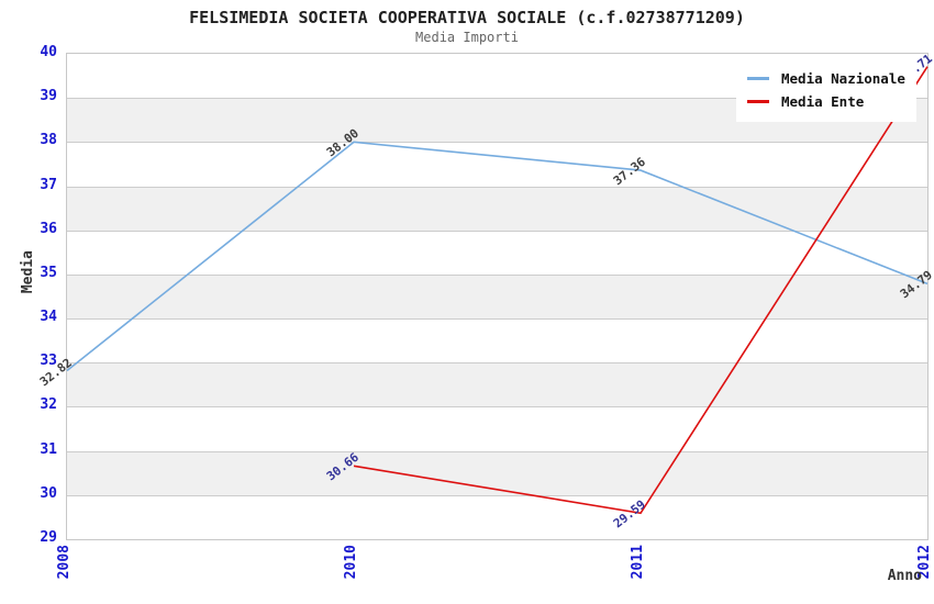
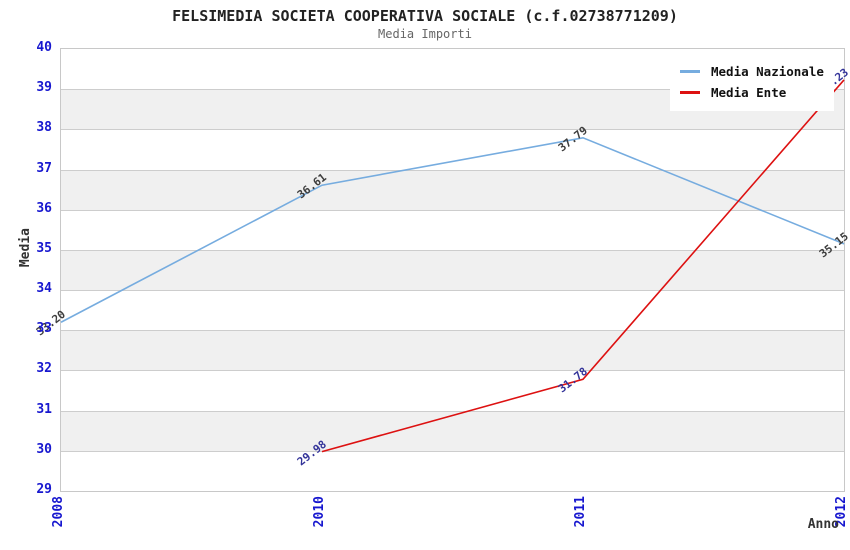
Media Nazionale/2008: 32.82 -> 33.20
Media Nazionale/2010: 38.00 -> 36.61
Media Ente/2010: 30.66 -> 29.98
Media Nazionale/2011: 37.36 -> 37.79
Media Ente/2011: 29.59 -> 31.78
Media Nazionale/2012: 34.79 -> 35.15
Media Ente/2012: 39.71 -> 39.23
